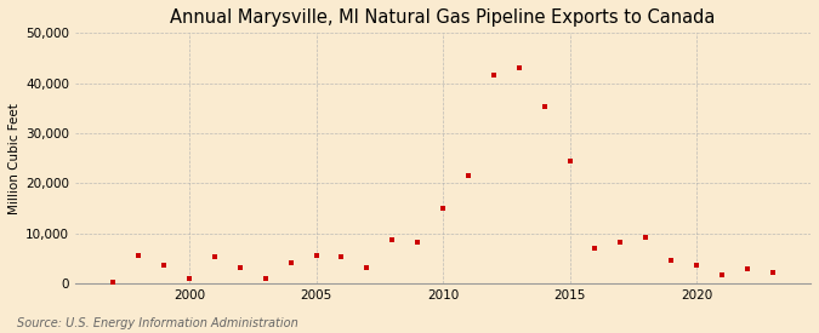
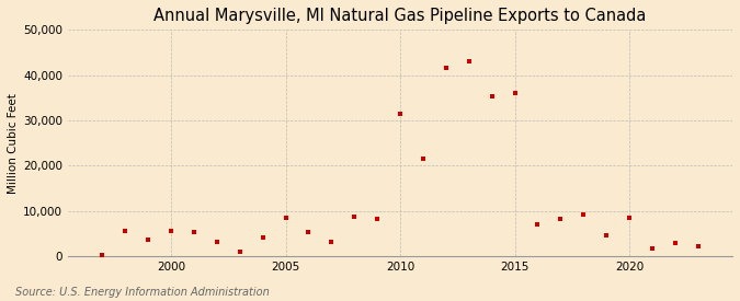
2000: 900 -> 5,500
2005: 5,500 -> 8,500
2010: 15,000 -> 31,500
2015: 24,500 -> 36,000
2020: 3,500 -> 8,500
